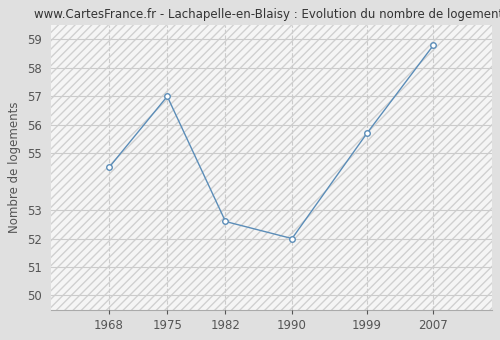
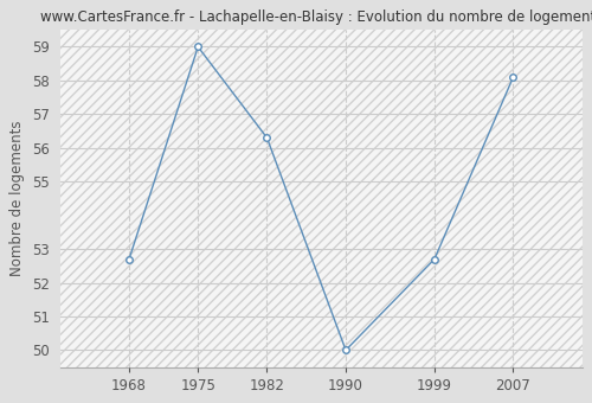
1968: 54.5 -> 52.7
1975: 57.0 -> 59.0
1982: 52.6 -> 56.3
1990: 52.0 -> 50.0
1999: 55.7 -> 52.7
2007: 58.8 -> 58.1
